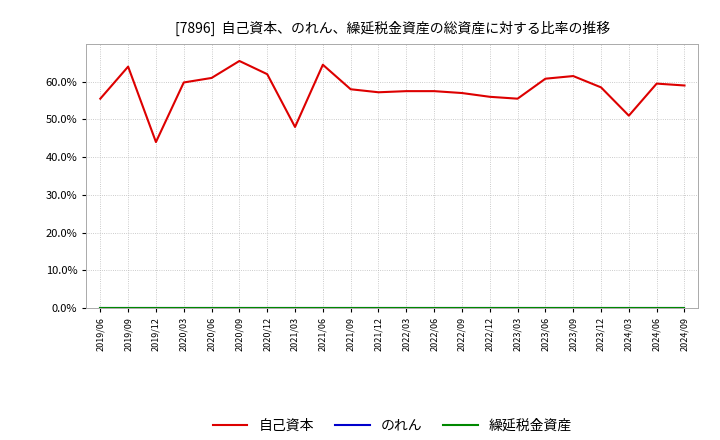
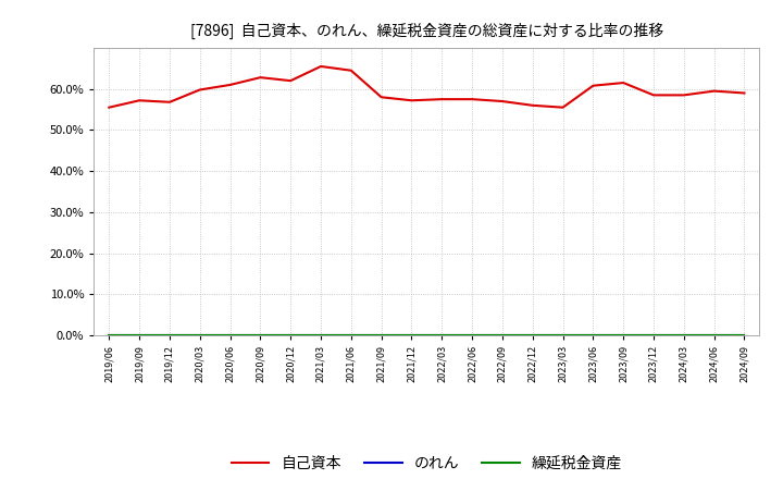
自己資本/2019/09: 64.0% -> 57.2%
自己資本/2019/12: 44.0% -> 56.8%
自己資本/2020/09: 65.5% -> 62.8%
自己資本/2021/03: 48.0% -> 65.5%
自己資本/2024/03: 51.0% -> 58.5%
